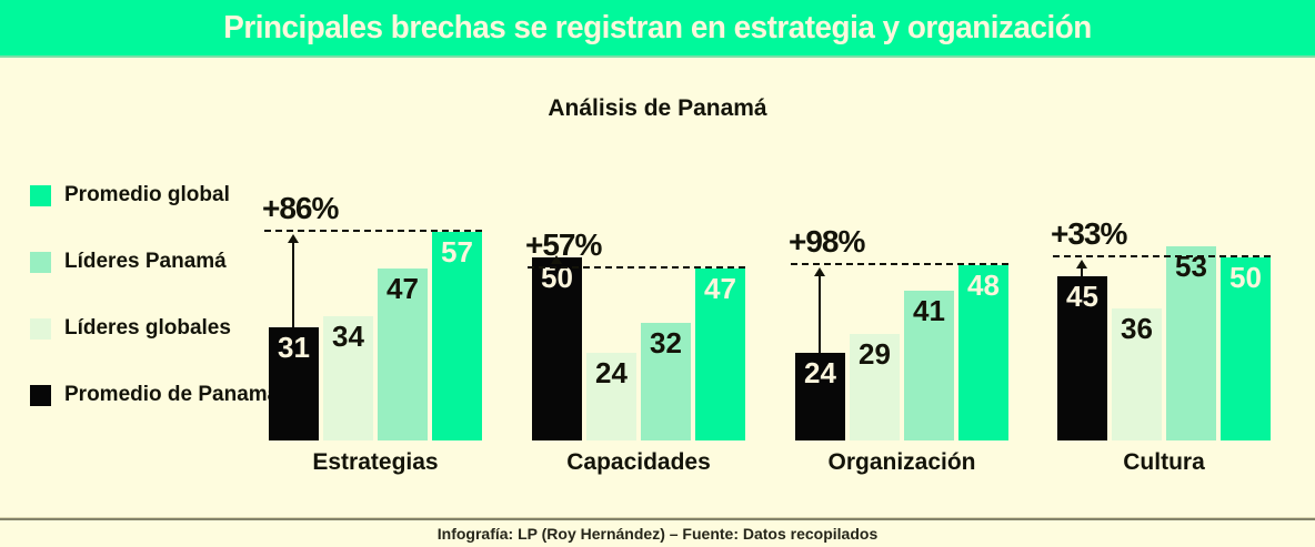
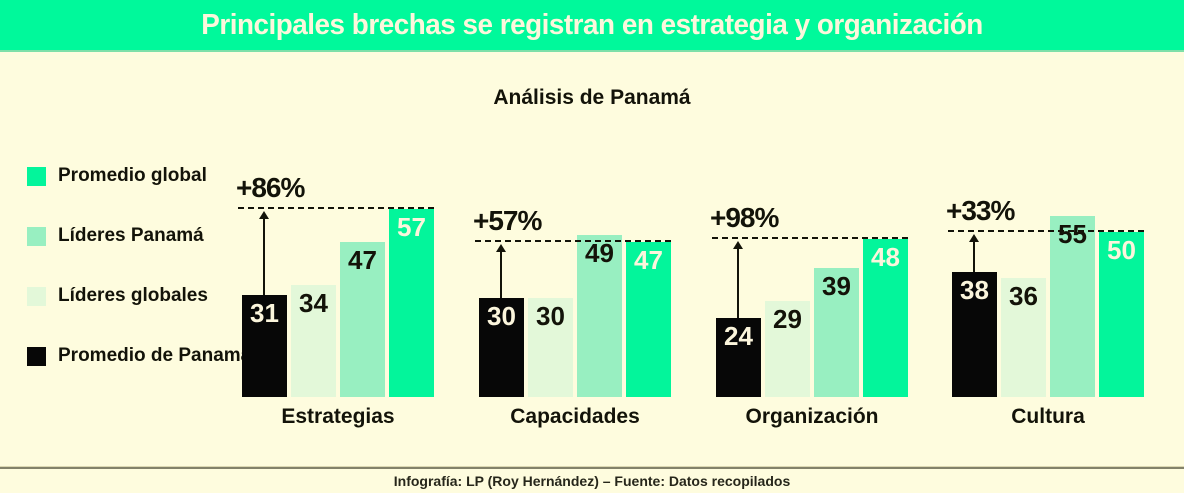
Promedio de Panamá/Capacidades: 50 -> 30
Líderes globales/Capacidades: 24 -> 30
Líderes Panamá/Capacidades: 32 -> 49
Líderes Panamá/Organización: 41 -> 39
Promedio de Panamá/Cultura: 45 -> 38
Líderes Panamá/Cultura: 53 -> 55
